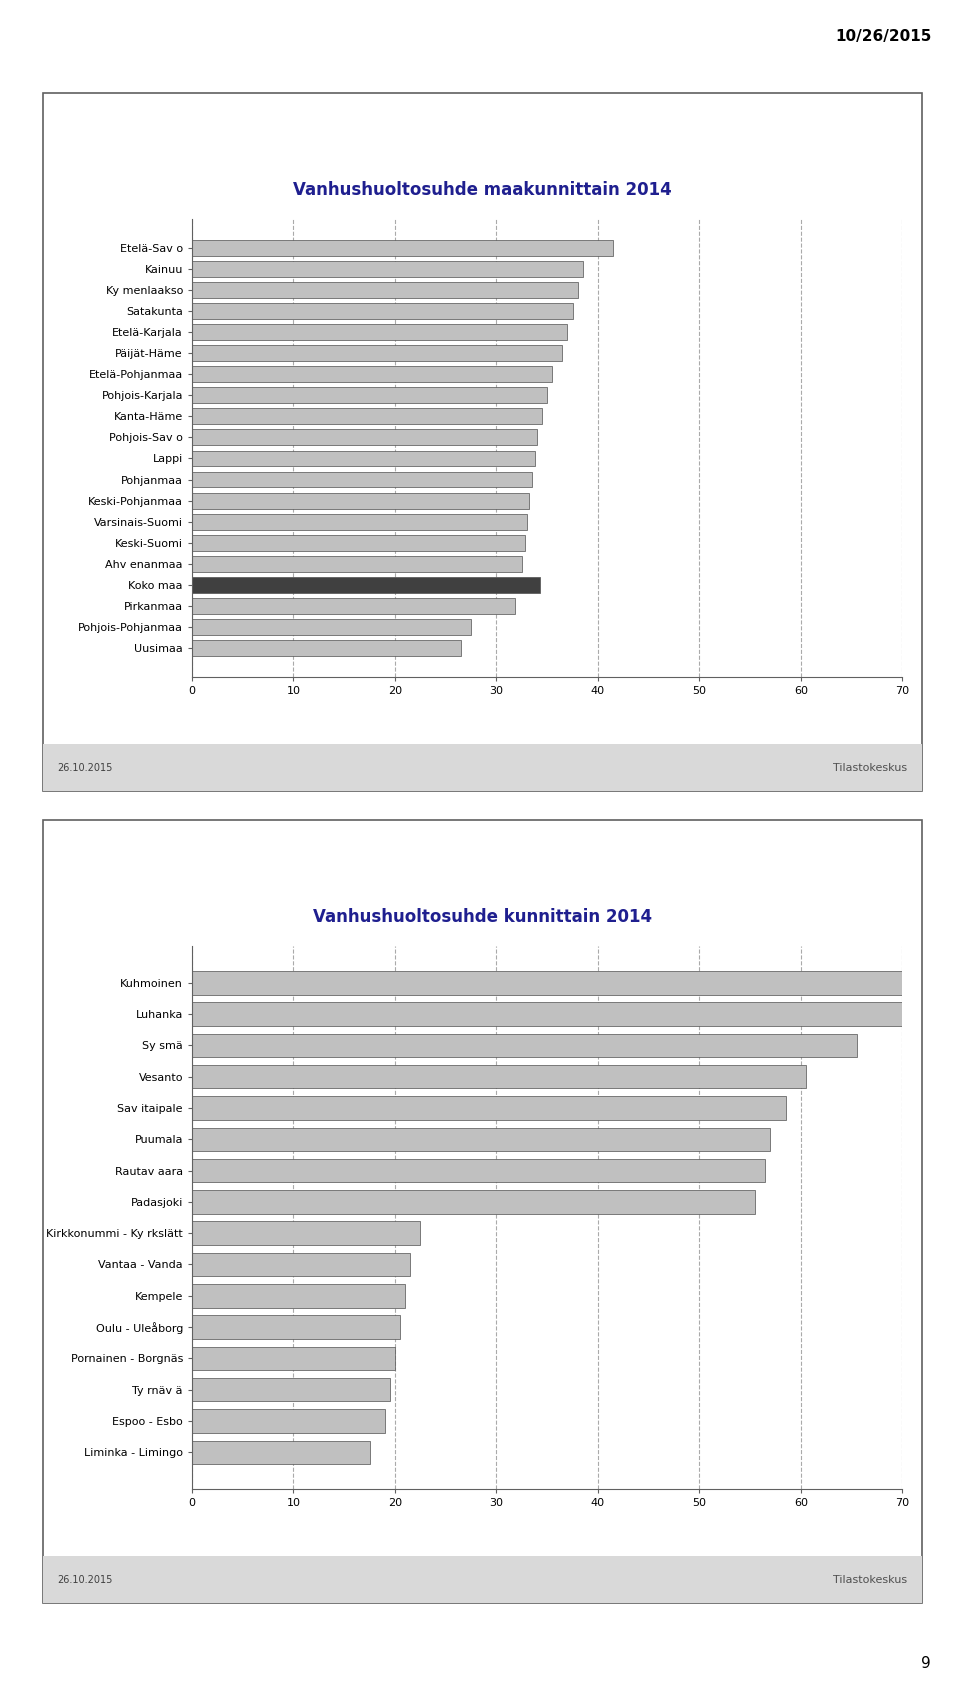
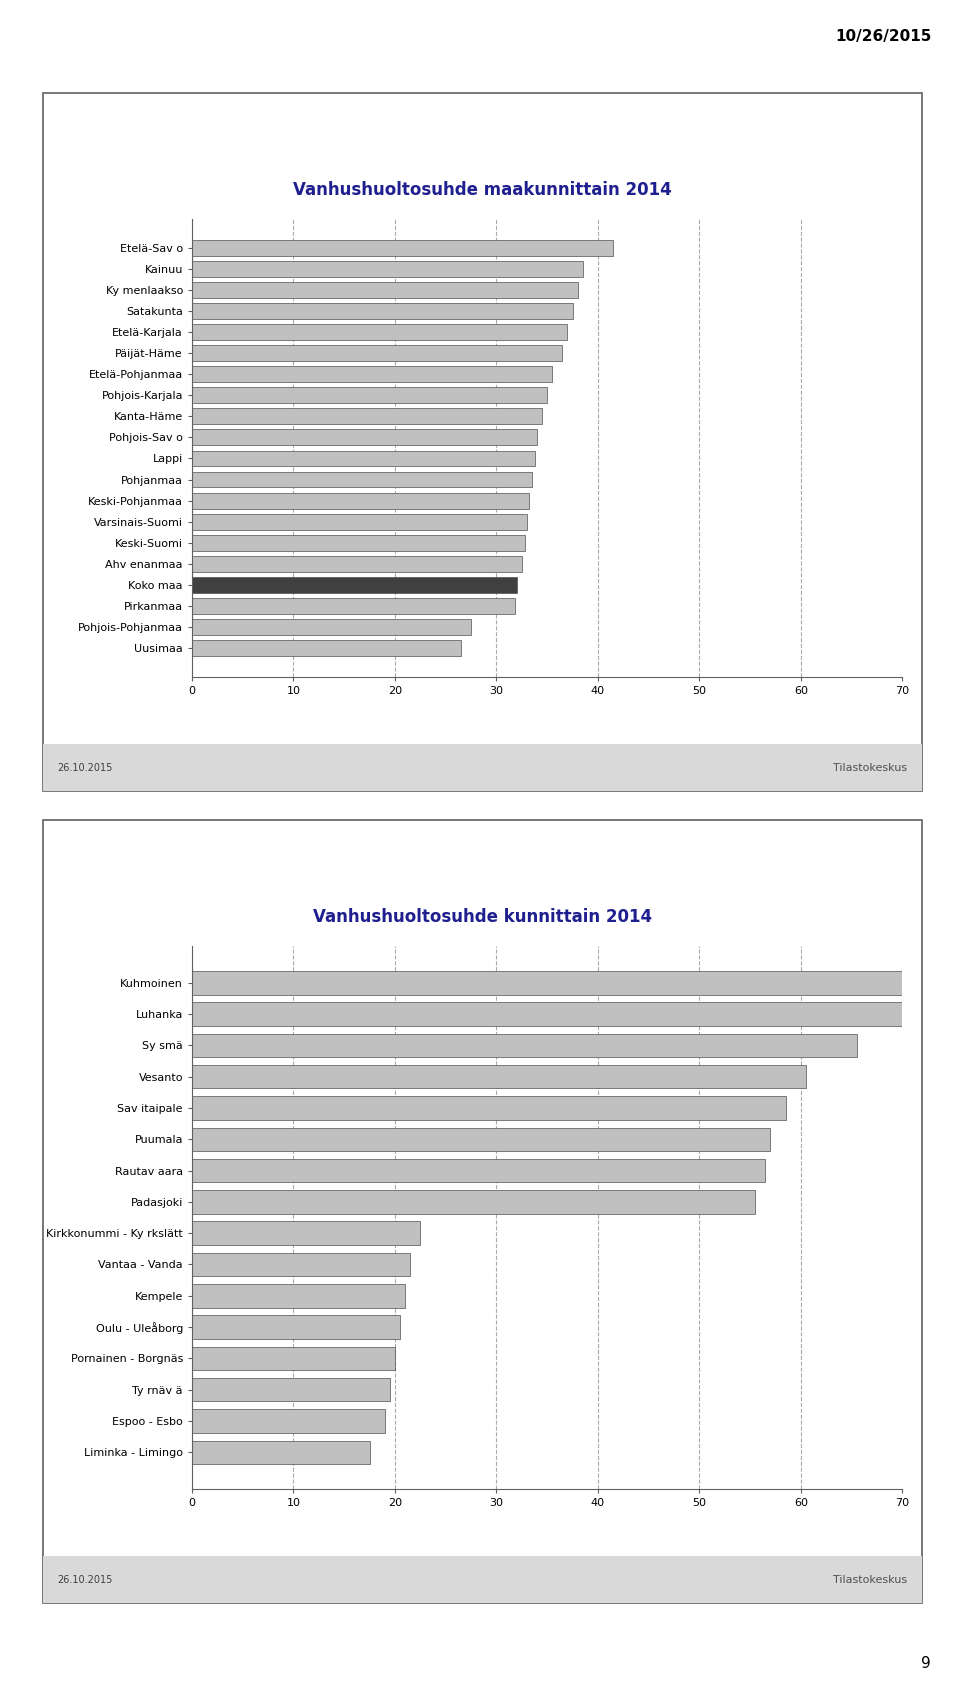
Koko maa: 34.3 -> 32.0
